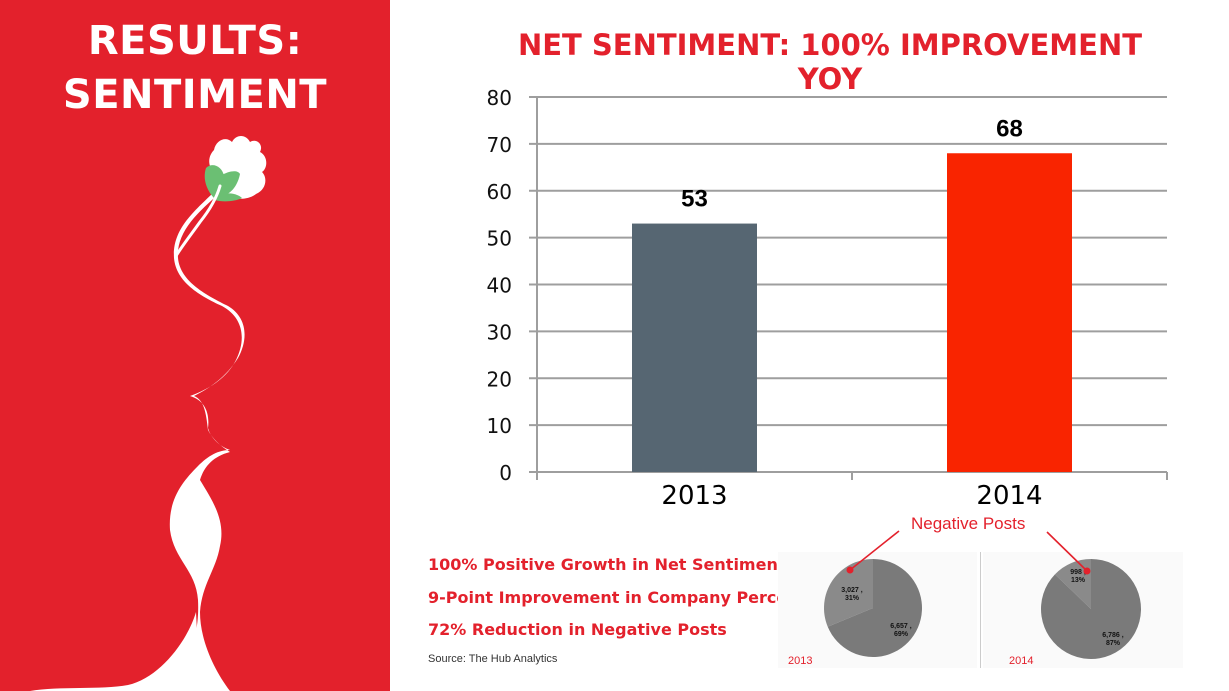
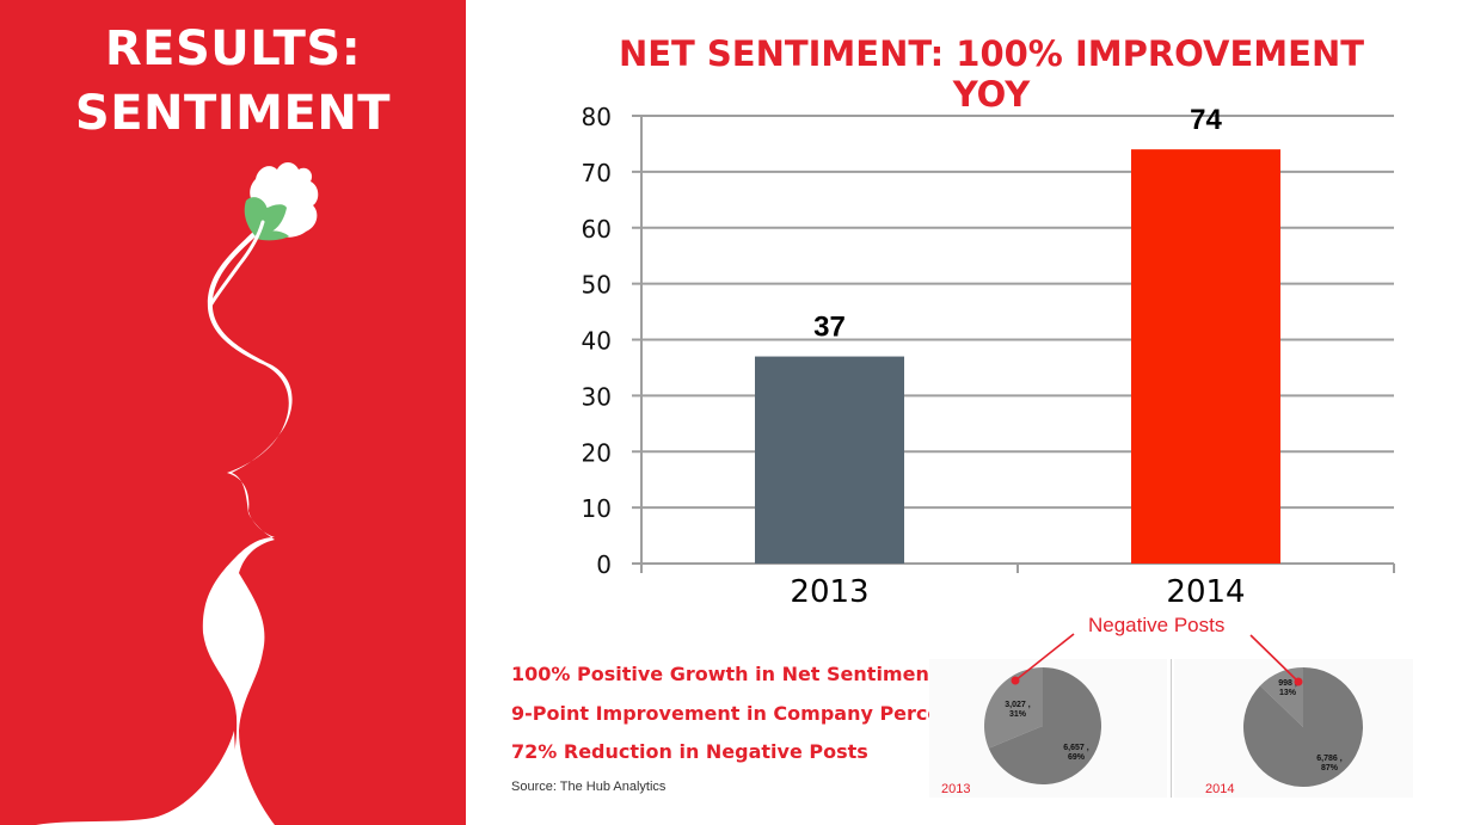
NET SENTIMENT: 100% IMPROVEMENT YOY/2013: 53 -> 37
NET SENTIMENT: 100% IMPROVEMENT YOY/2014: 68 -> 74
